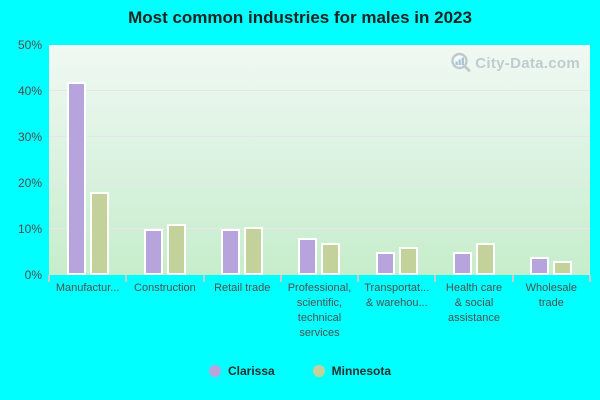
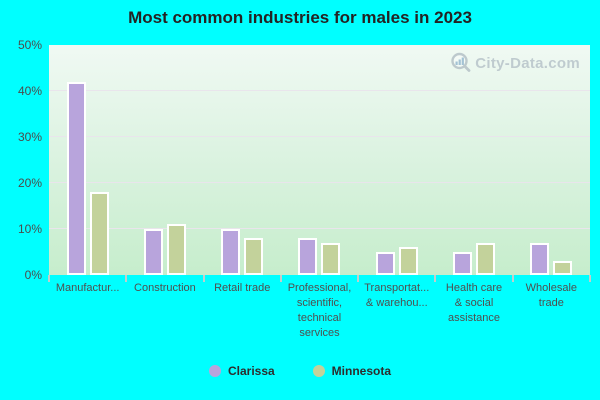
Minnesota/Retail trade: 10% -> 8%
Clarissa/Wholesale trade: 4% -> 7%
